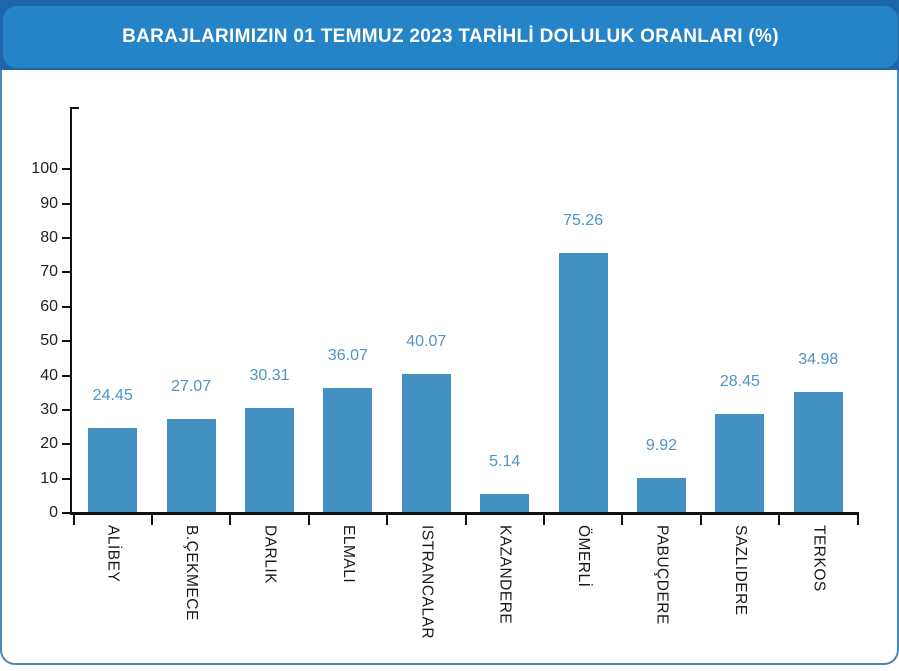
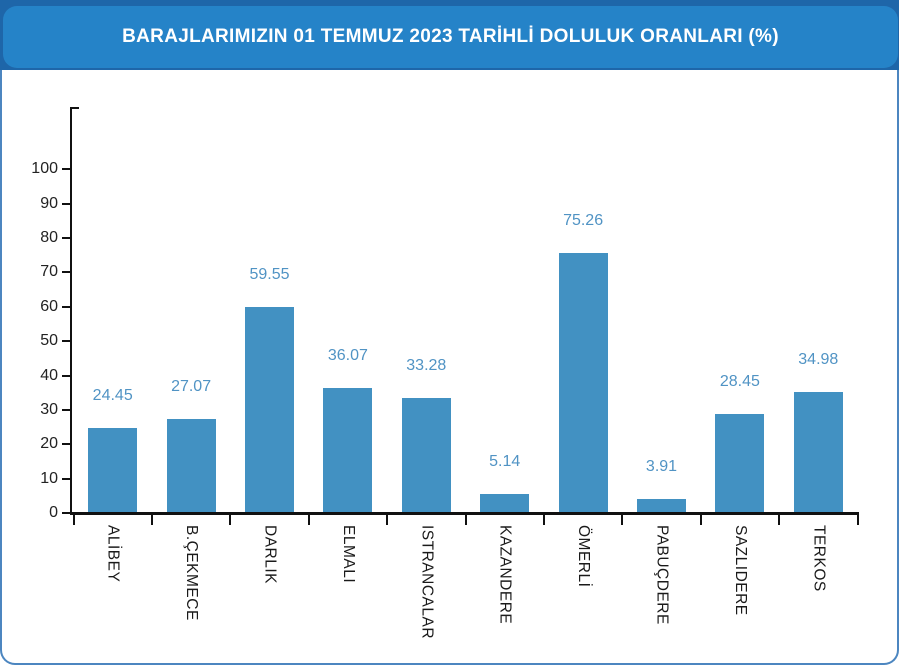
DARLIK: 30.31 -> 59.55
ISTRANCALAR: 40.07 -> 33.28
PABUÇDERE: 9.92 -> 3.91
